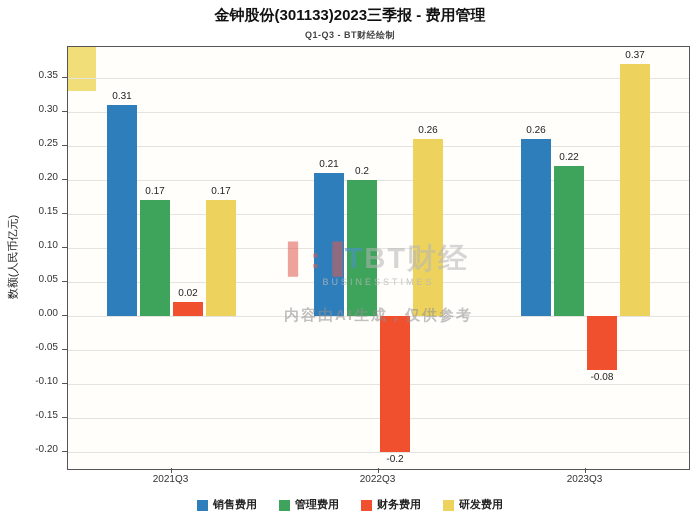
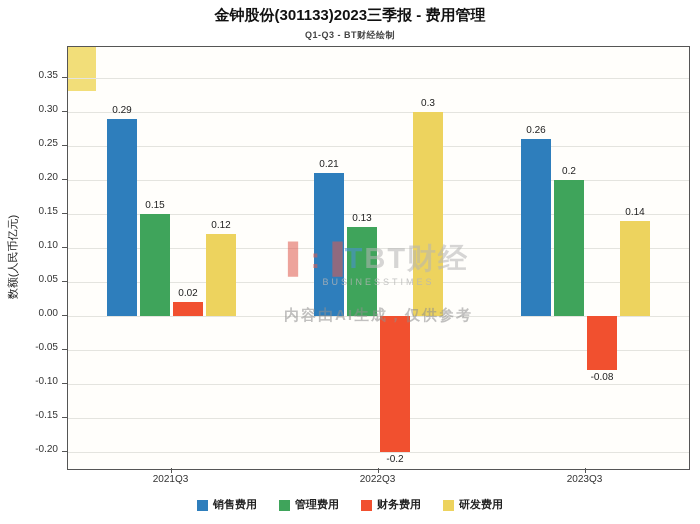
销售费用/2021Q3: 0.31 -> 0.29
管理费用/2021Q3: 0.17 -> 0.15
研发费用/2021Q3: 0.17 -> 0.12
管理费用/2022Q3: 0.2 -> 0.13
研发费用/2022Q3: 0.26 -> 0.3
管理费用/2023Q3: 0.22 -> 0.2
研发费用/2023Q3: 0.37 -> 0.14
